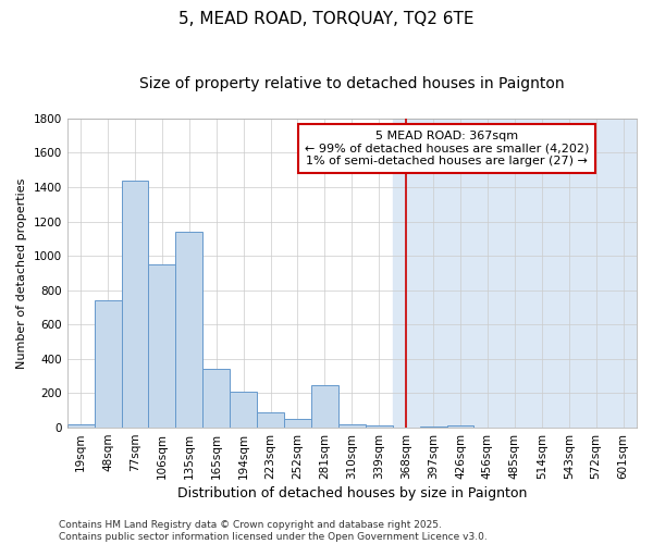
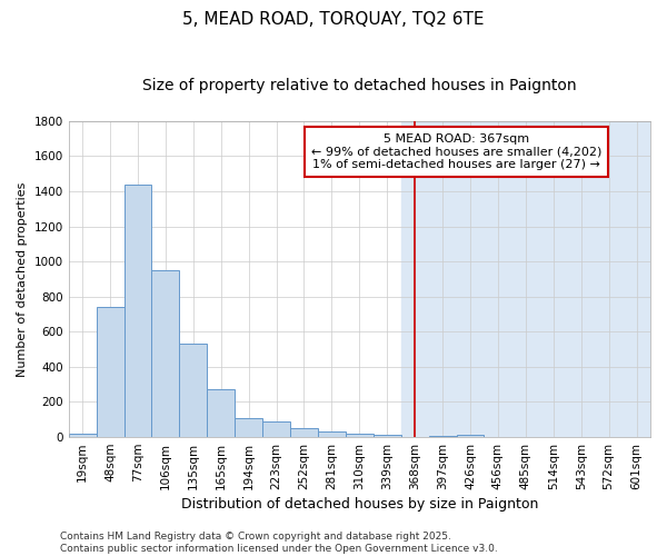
135sqm: 1140 -> 540
165sqm: 340 -> 270
194sqm: 210 -> 110
281sqm: 250 -> 30
